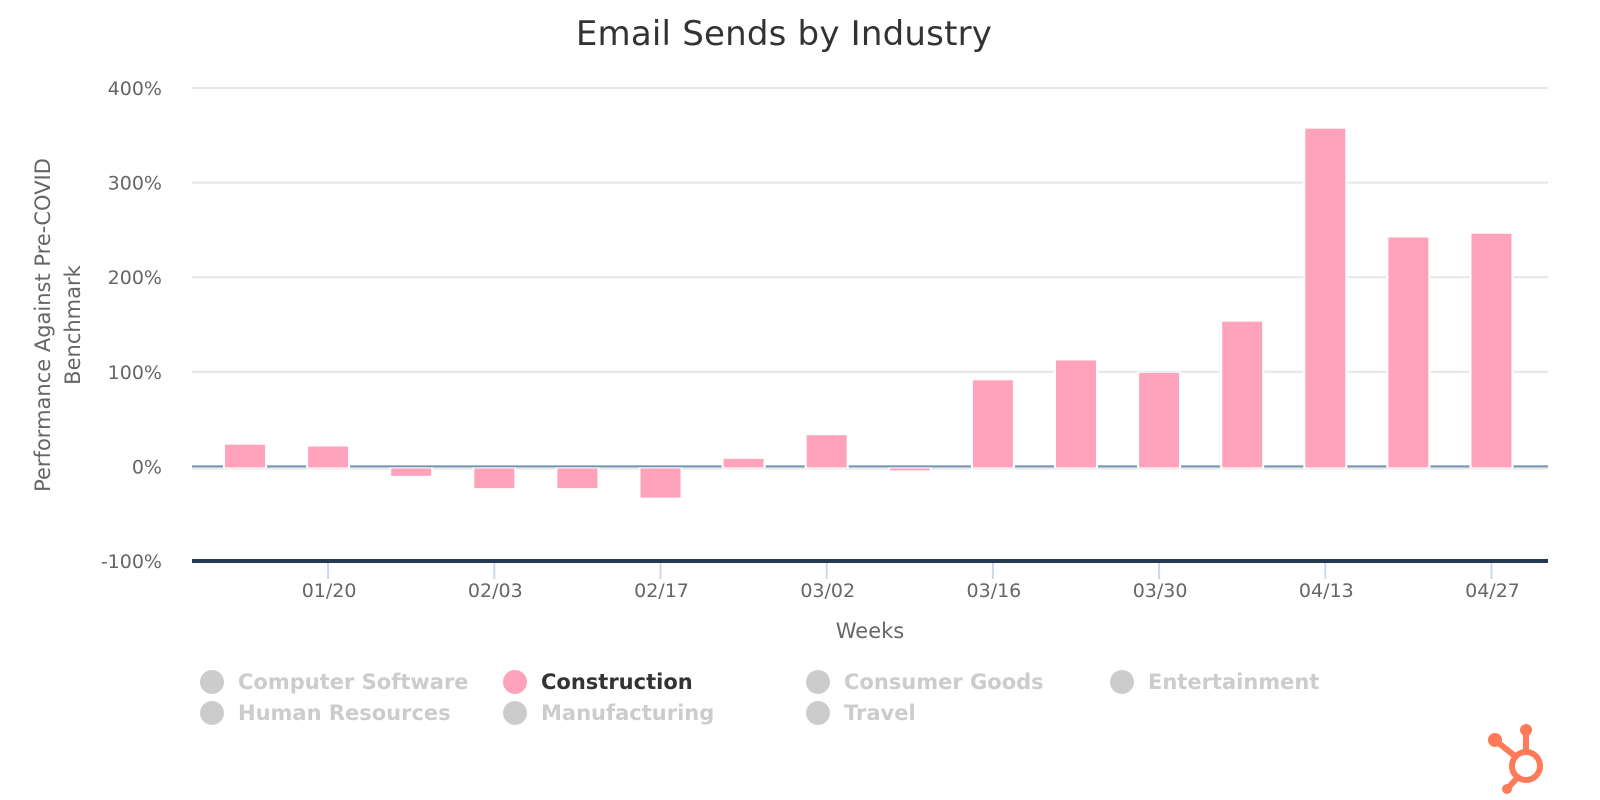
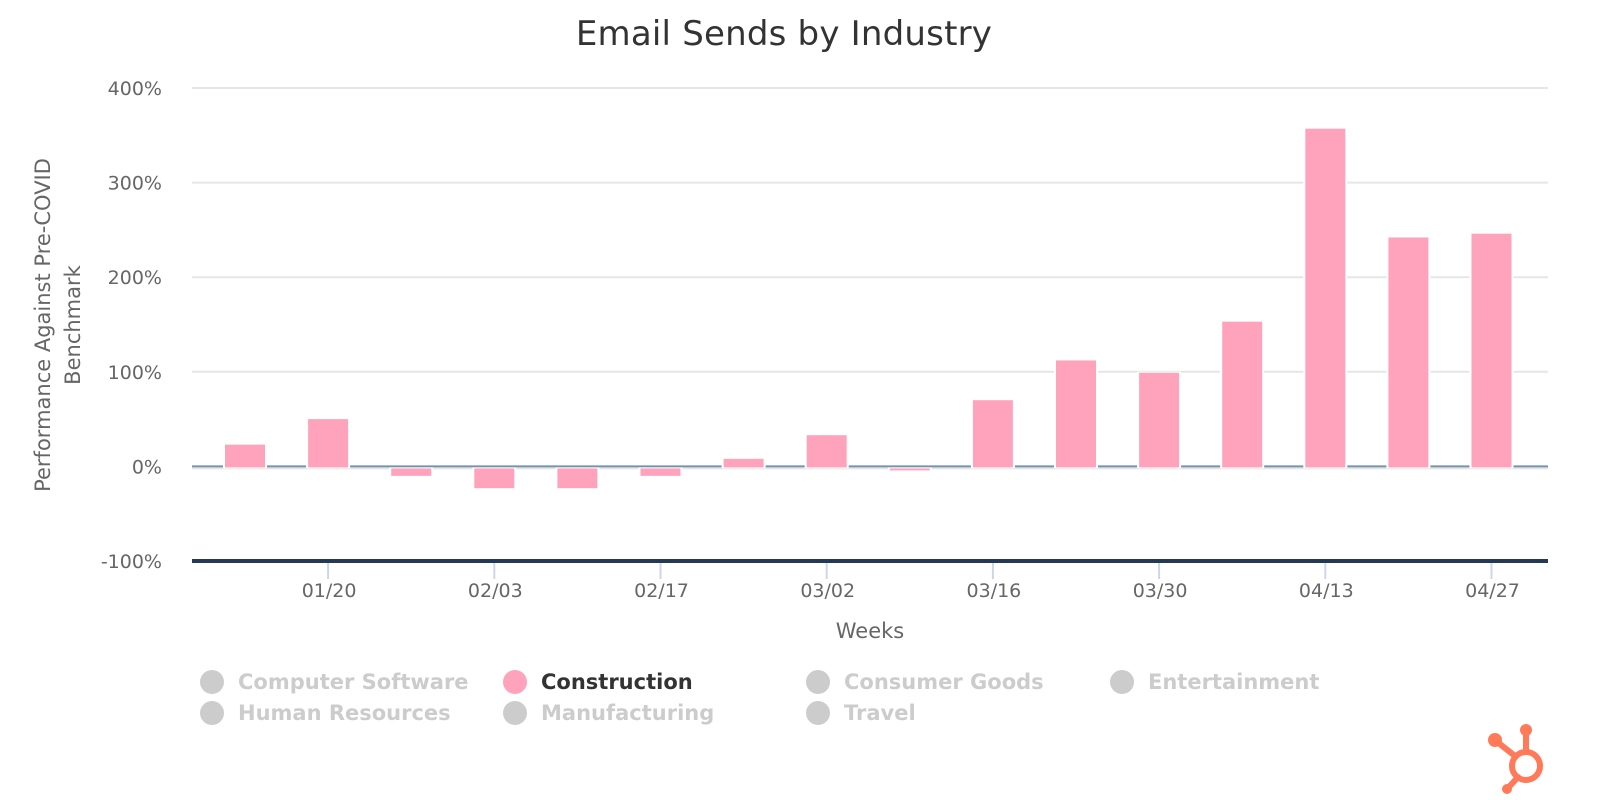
01/20: 20% -> 50%
02/17: -30% -> -10%
03/16: 90% -> 70%
